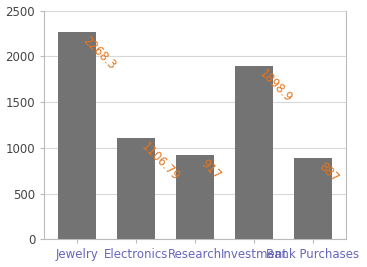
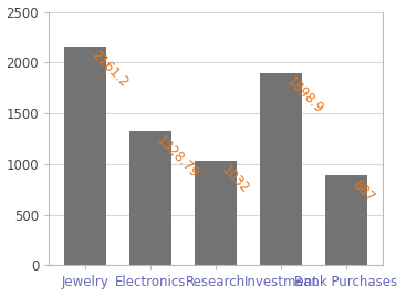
Jewelry: 2268.3 -> 2161.2
Electronics: 1106.79 -> 1328.79
Research: 917 -> 1032
